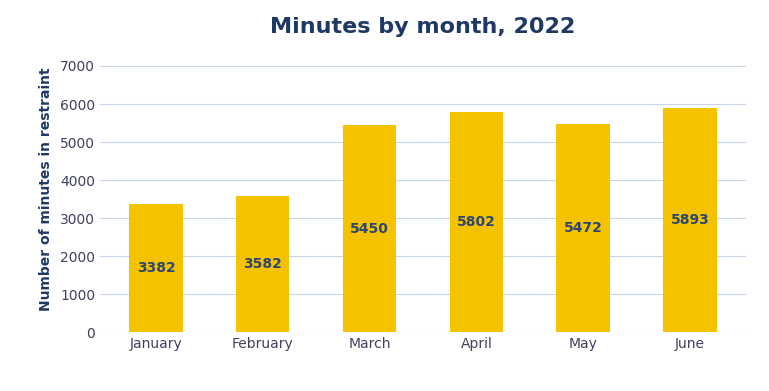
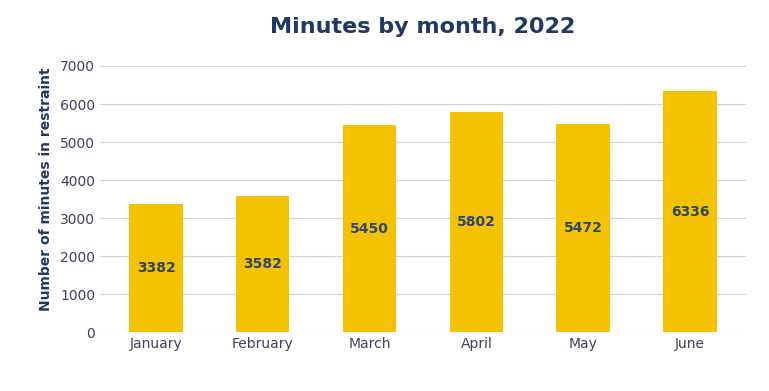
June: 5893 -> 6336
